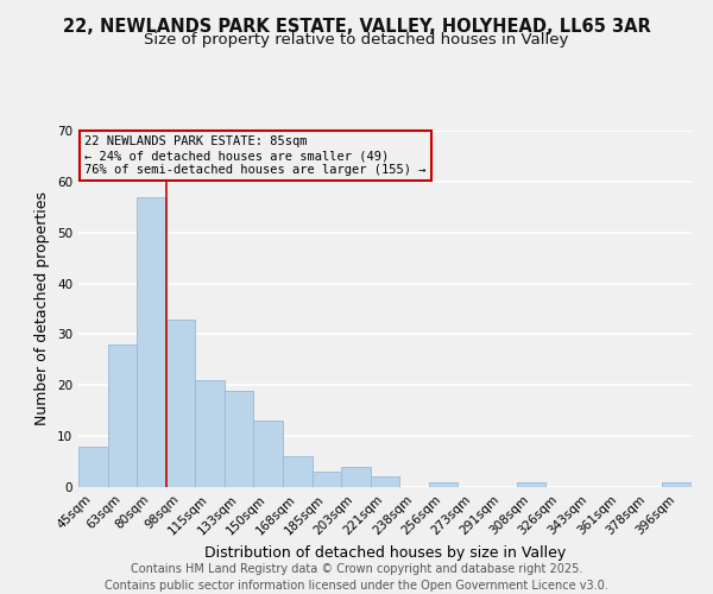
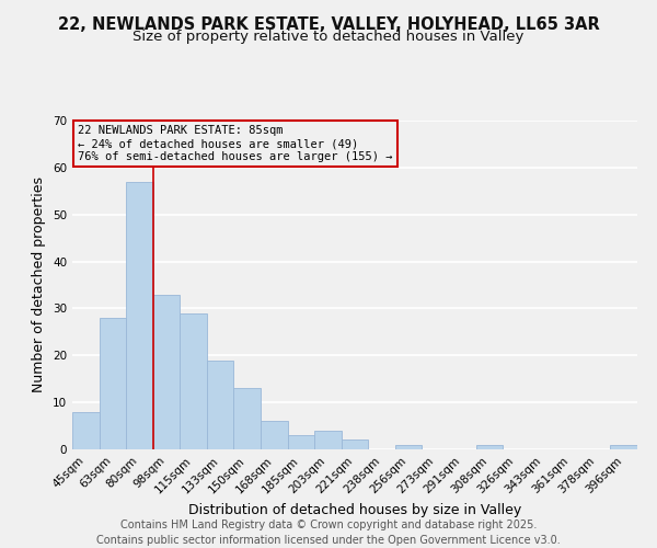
115sqm: 21 -> 29
